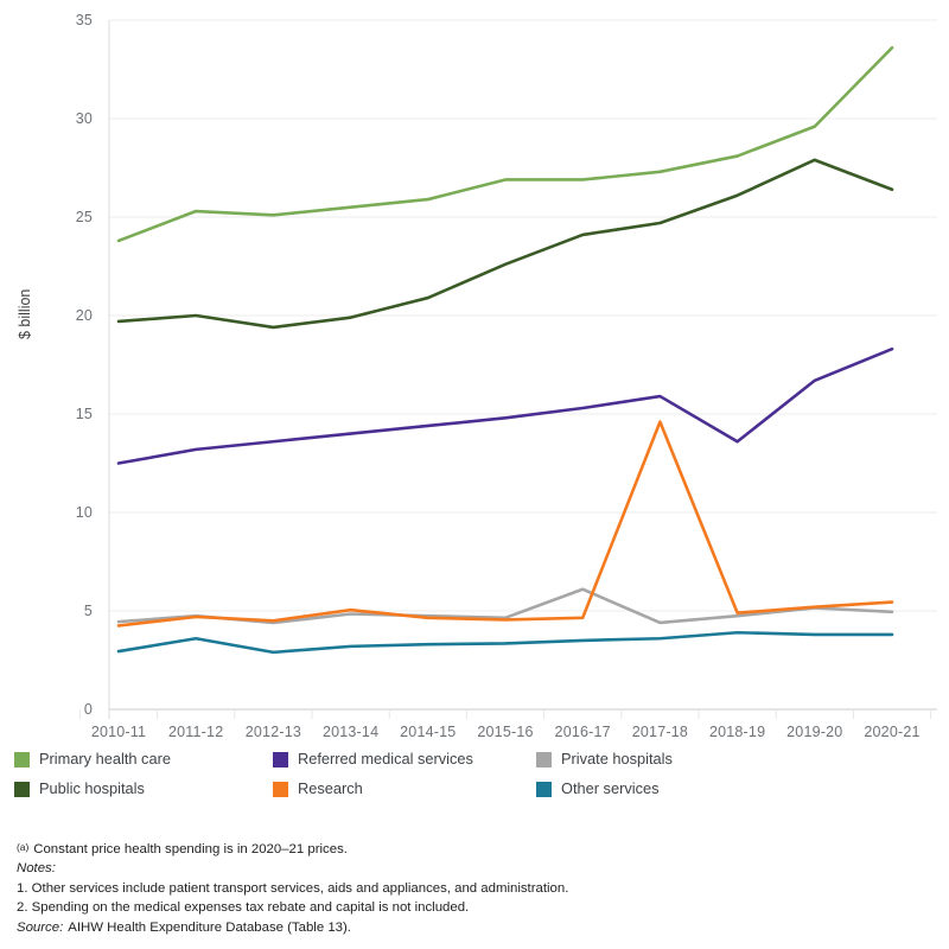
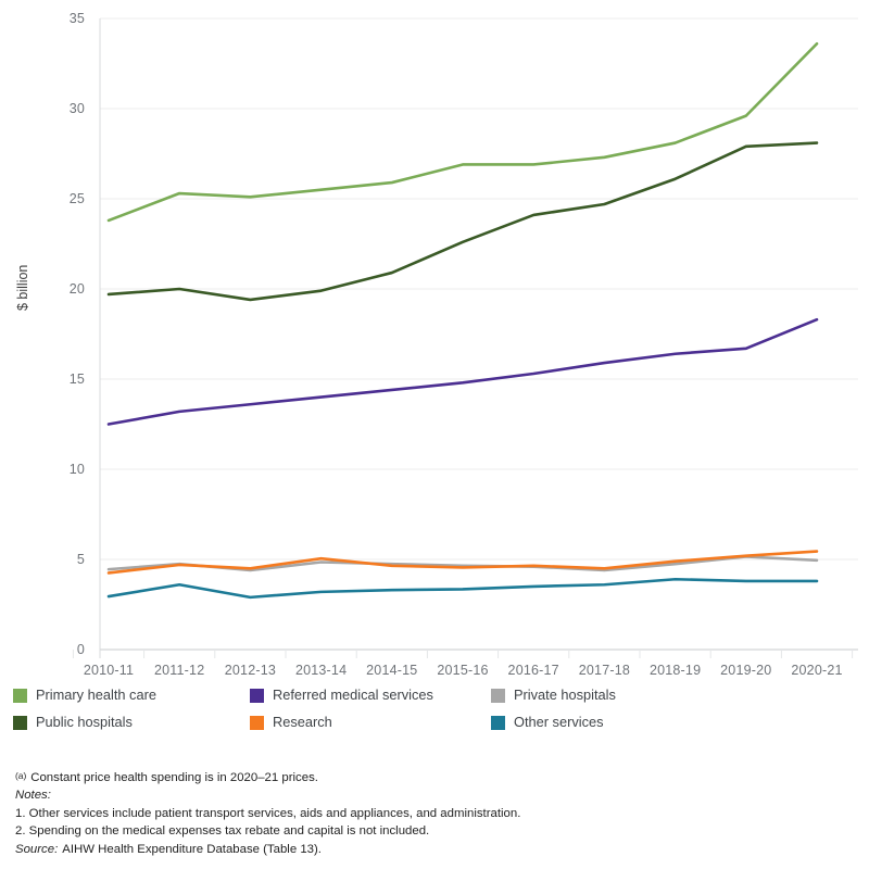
Private hospitals/2016-17: 6.1 -> 4.6
Research/2017-18: 14.6 -> 4.5
Referred medical services/2018-19: 13.6 -> 16.4
Public hospitals/2020-21: 26.4 -> 28.1
